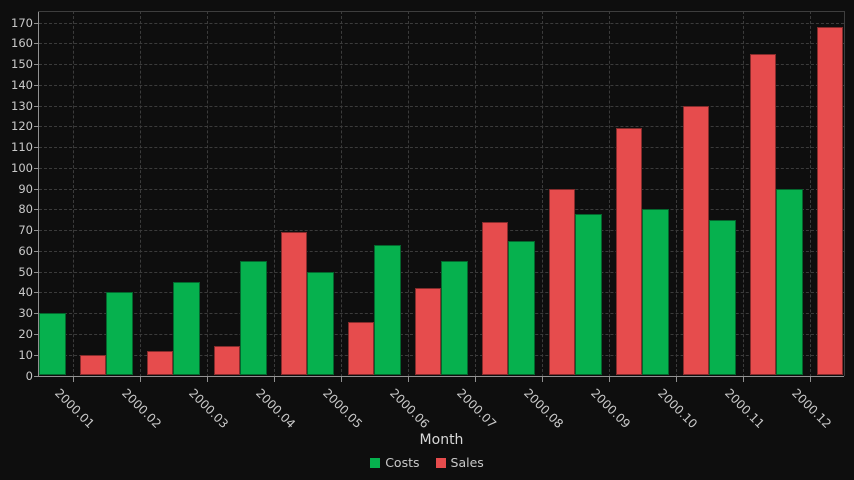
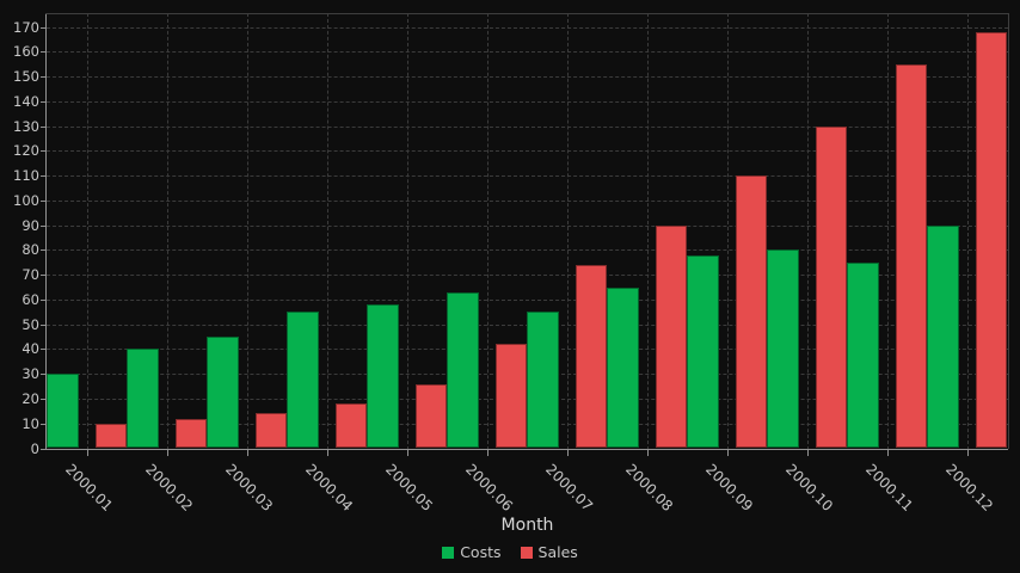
Sales/2000.04: 69 -> 18
Costs/2000.05: 50 -> 58
Sales/2000.09: 119 -> 110
